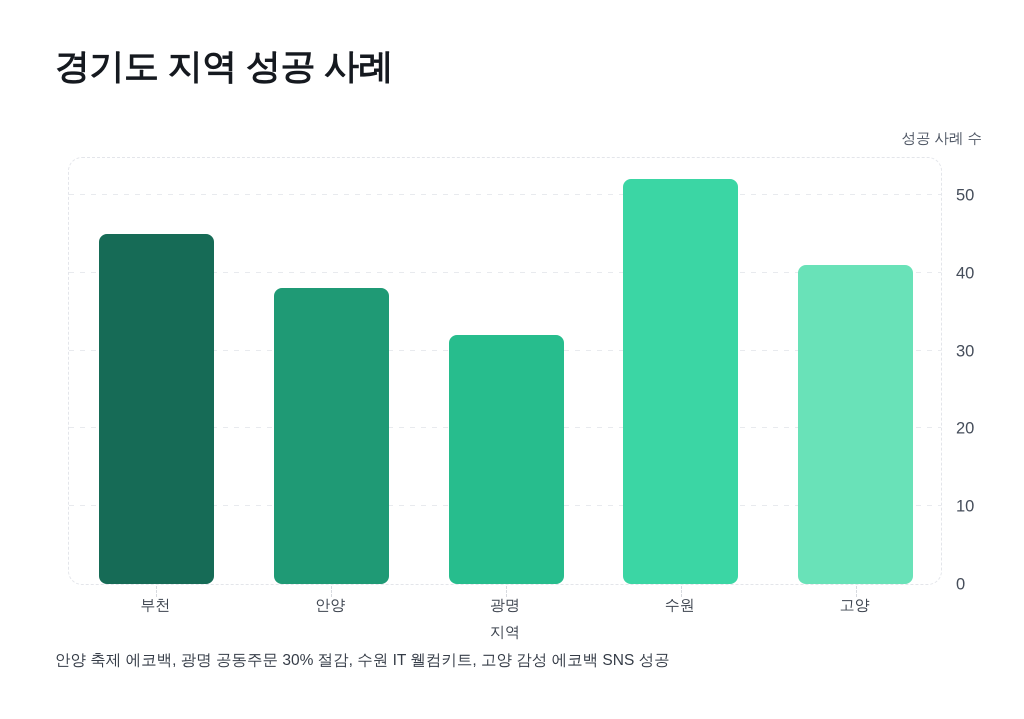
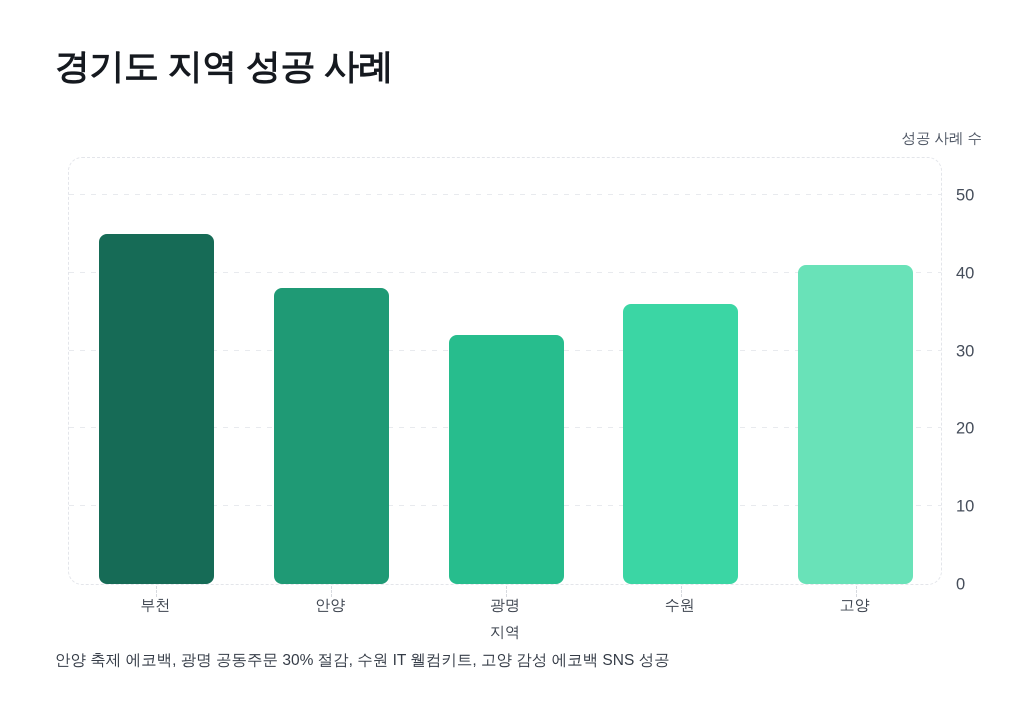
수원: 52 -> 36
